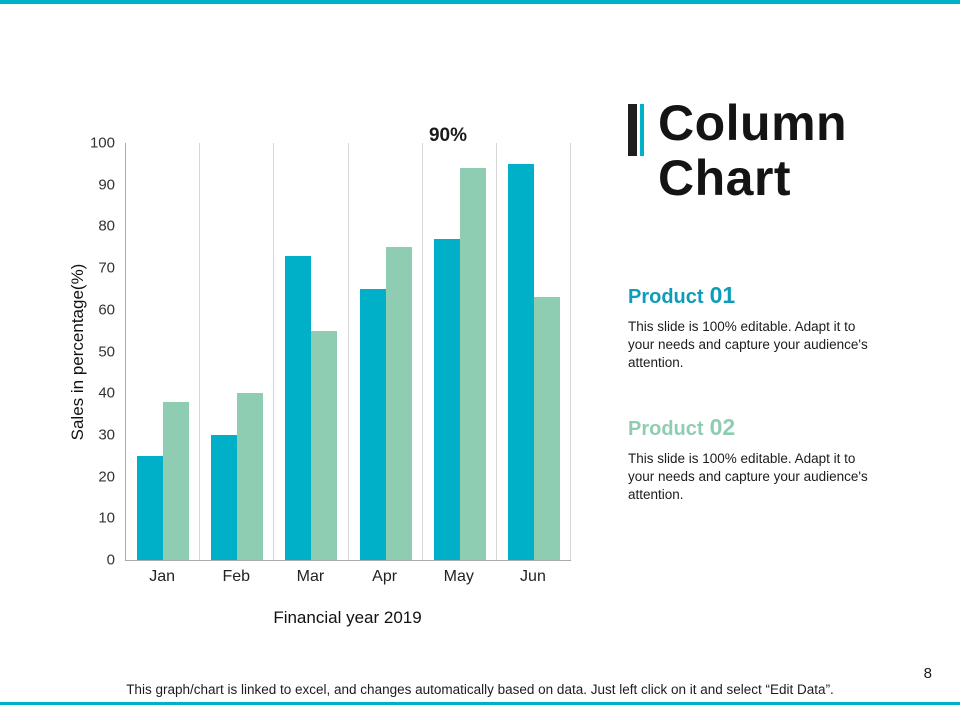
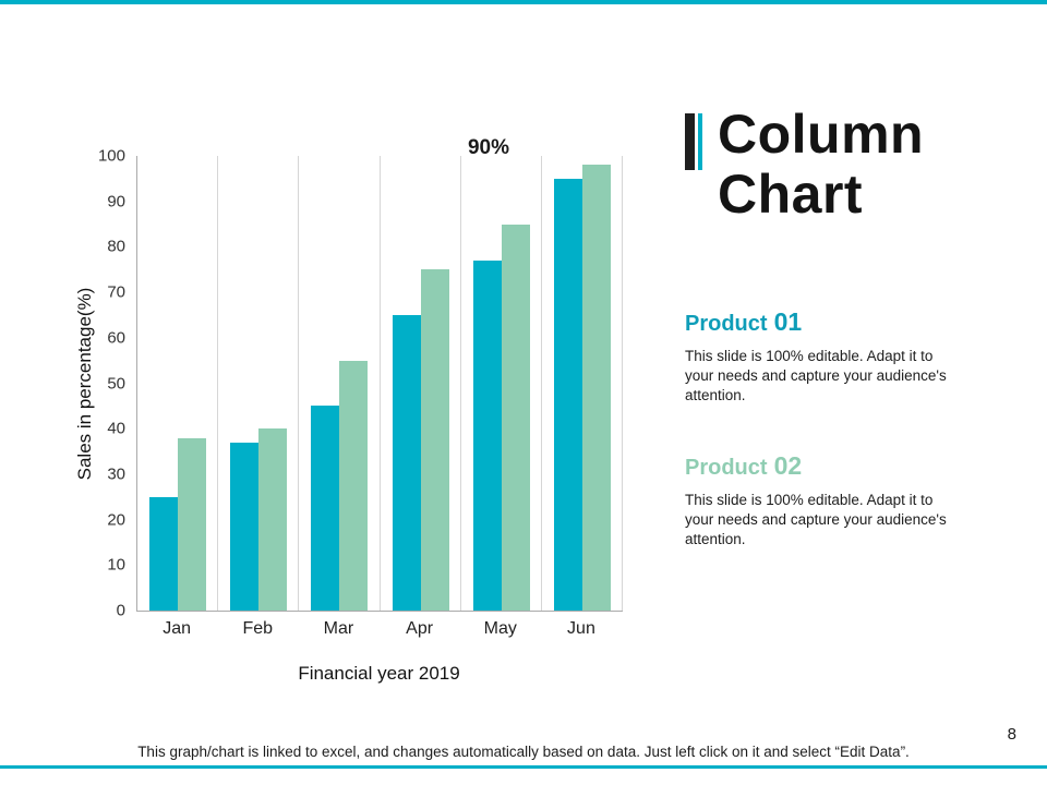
Product 01/Feb: 30 -> 37
Product 01/Mar: 73 -> 45
Product 02/May: 94 -> 85
Product 02/Jun: 63 -> 98
